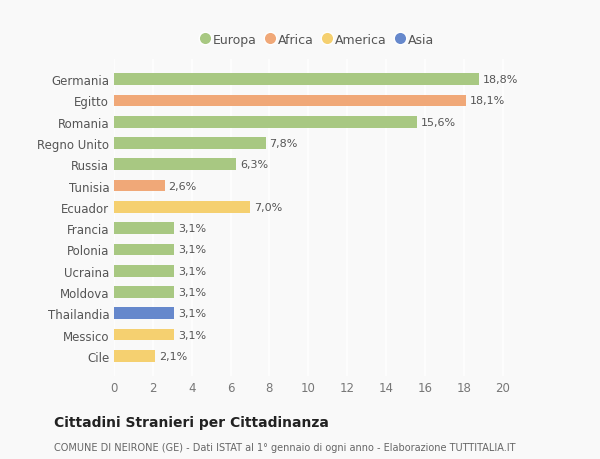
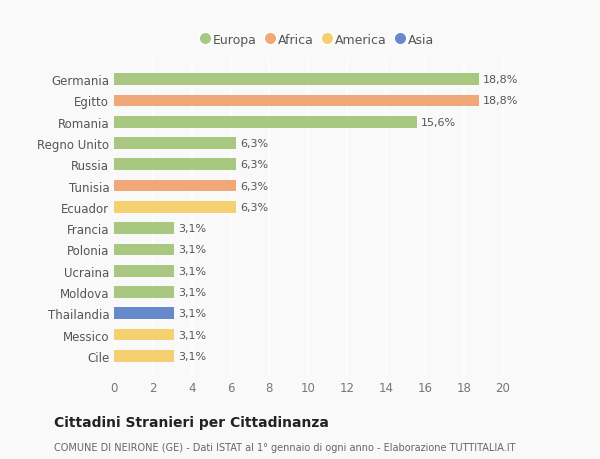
Egitto: 18,1% -> 18,8%
Regno Unito: 7,8% -> 6,3%
Tunisia: 2,6% -> 6,3%
Ecuador: 7,0% -> 6,3%
Cile: 2,1% -> 3,1%
